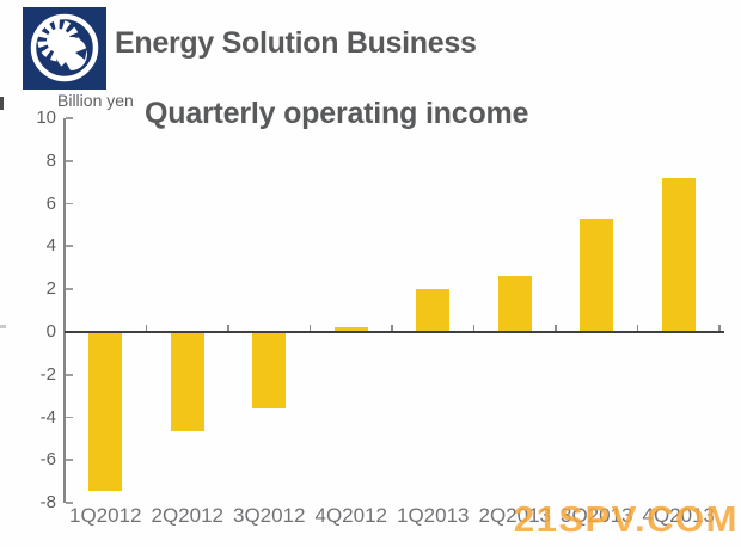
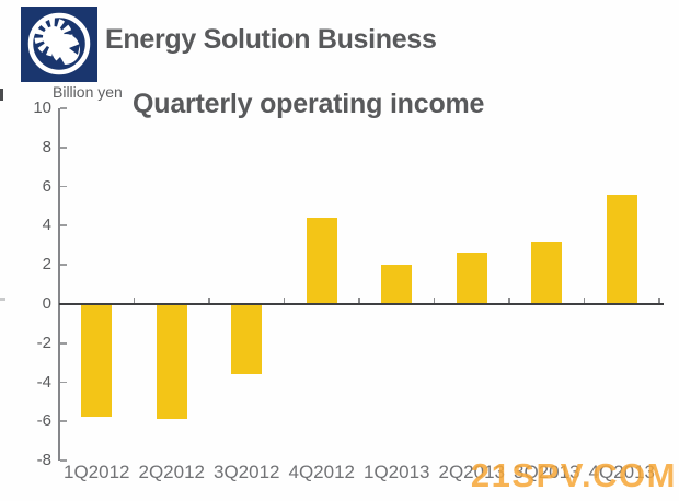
1Q2012: -7.4 -> -5.7
2Q2012: -4.6 -> -5.8
4Q2012: 0.2 -> 4.4
3Q2013: 5.3 -> 3.2
4Q2013: 7.2 -> 5.6
